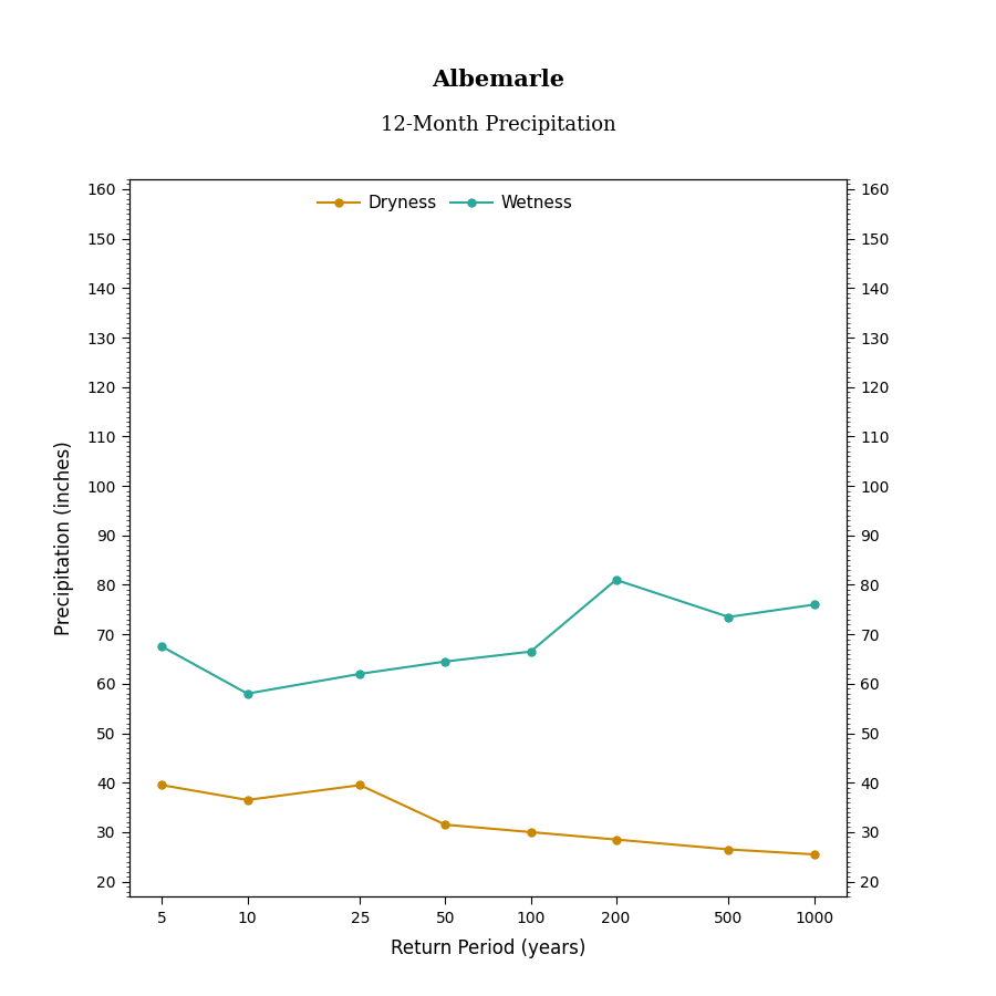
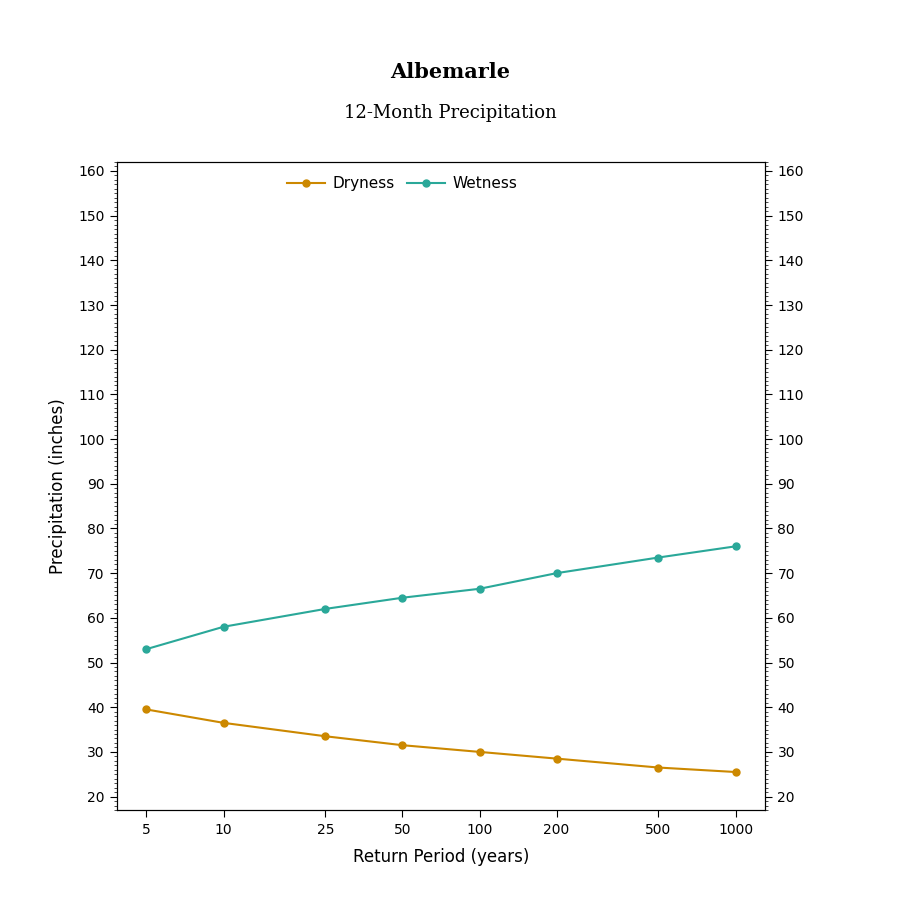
Wetness/5: 67.5 -> 53.0
Dryness/25: 39.5 -> 33.5
Wetness/200: 81.0 -> 70.0
